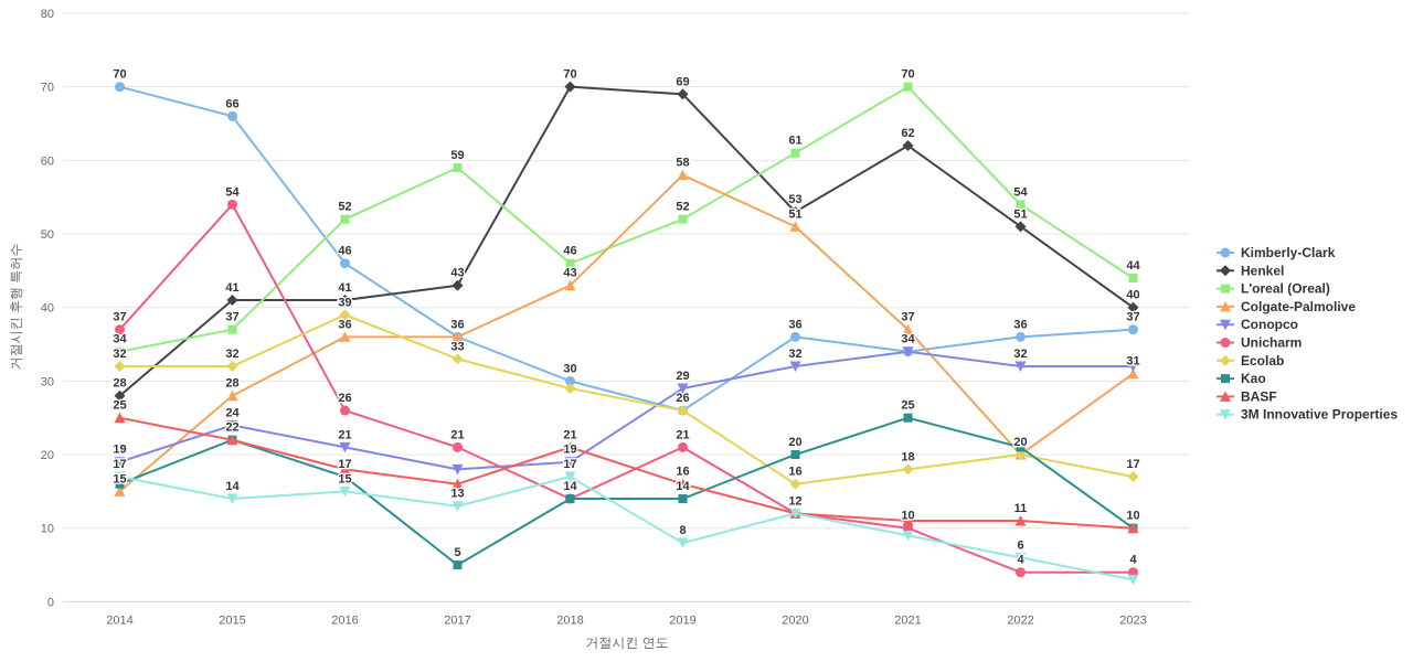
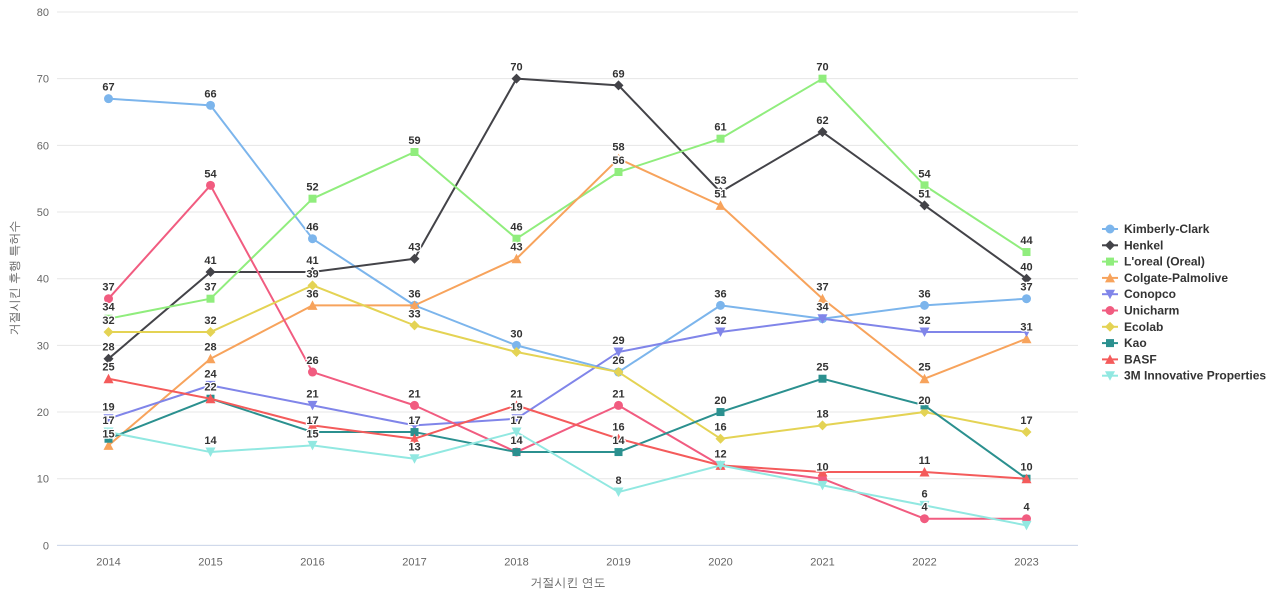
Kimberly-Clark/2014: 70 -> 67
Kao/2017: 5 -> 17
L'oreal (Oreal)/2019: 52 -> 56
Colgate-Palmolive/2022: 20 -> 25
